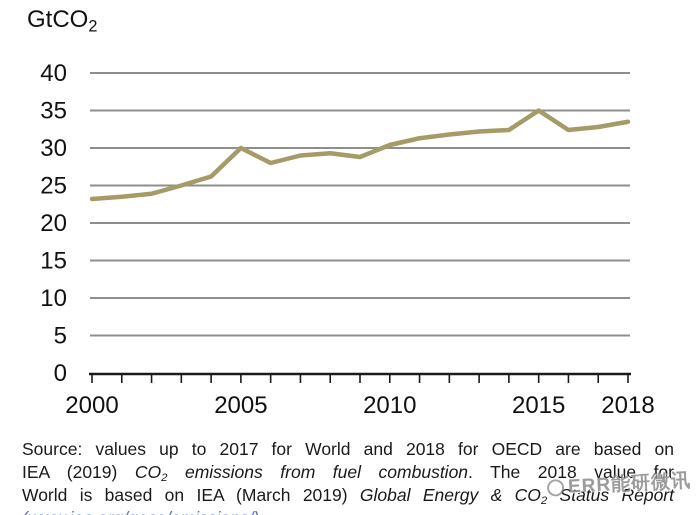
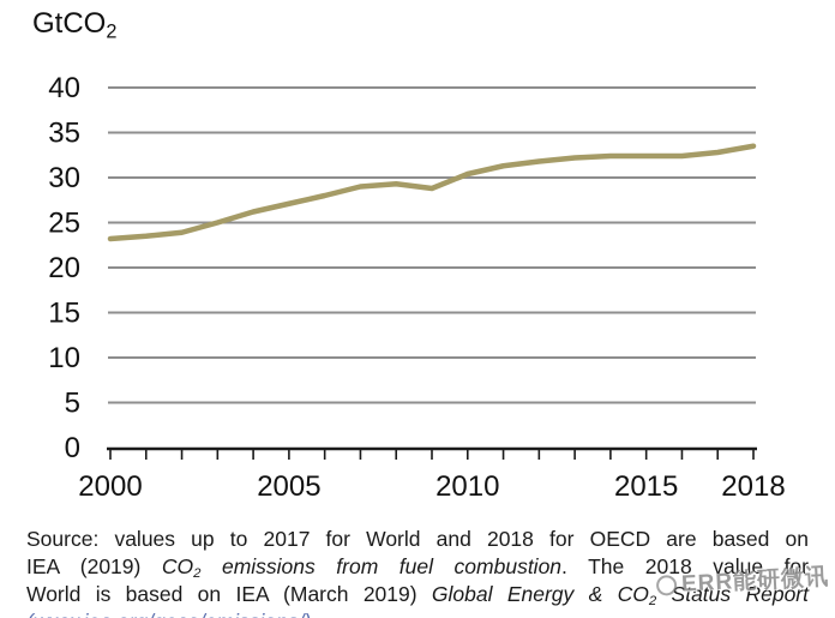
2005: 30 -> 27
2015: 35 -> 32
